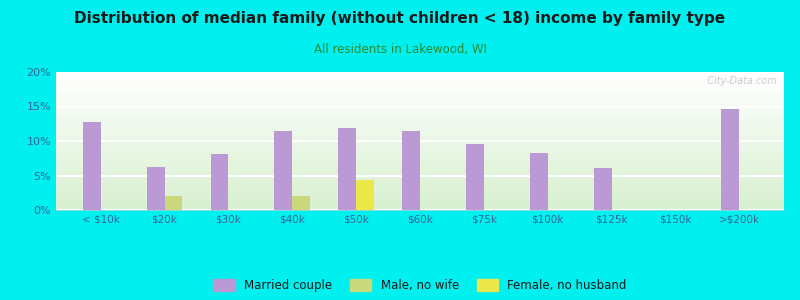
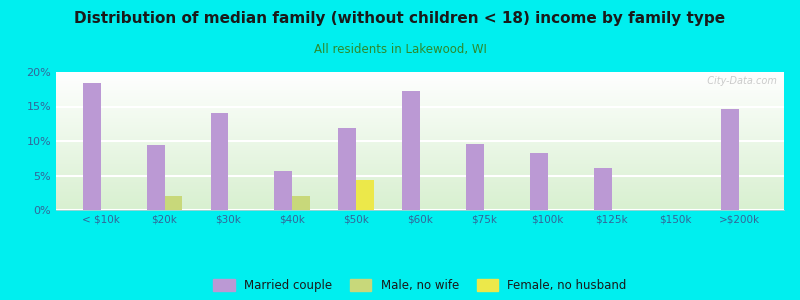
Married couple/< $10k: 12.8% -> 18.4%
Married couple/$20k: 6.2% -> 9.4%
Married couple/$30k: 8.1% -> 14.0%
Married couple/$40k: 11.5% -> 5.6%
Married couple/$60k: 11.4% -> 17.2%
